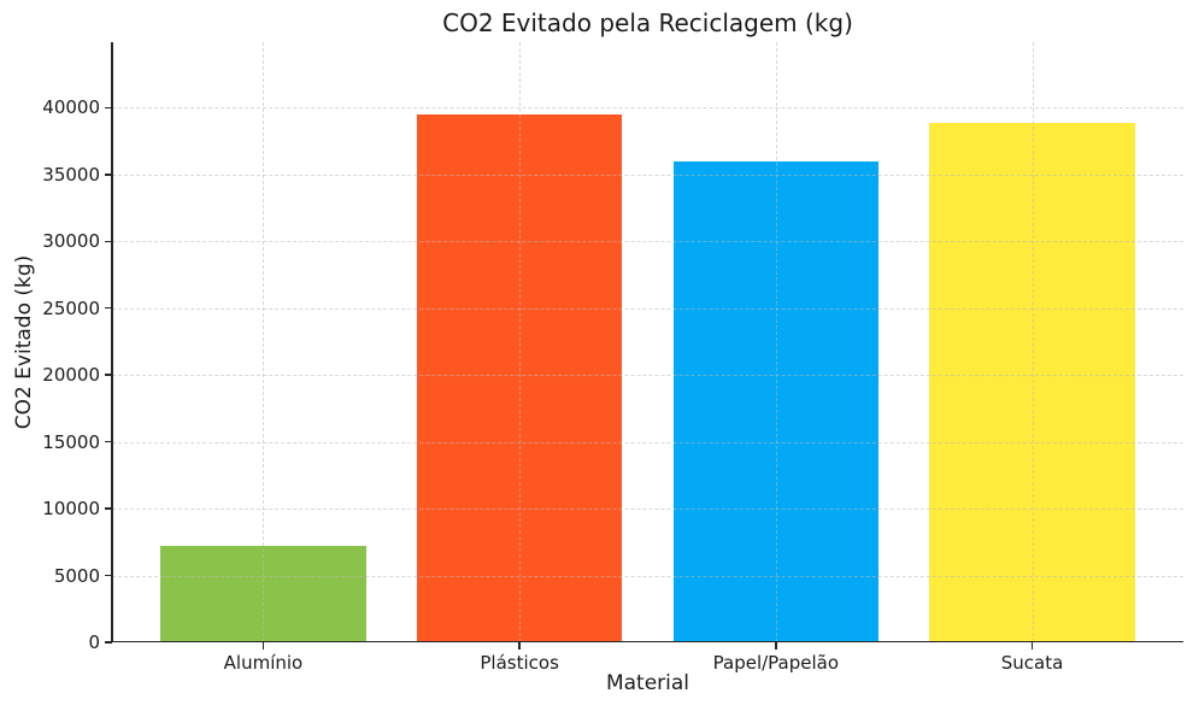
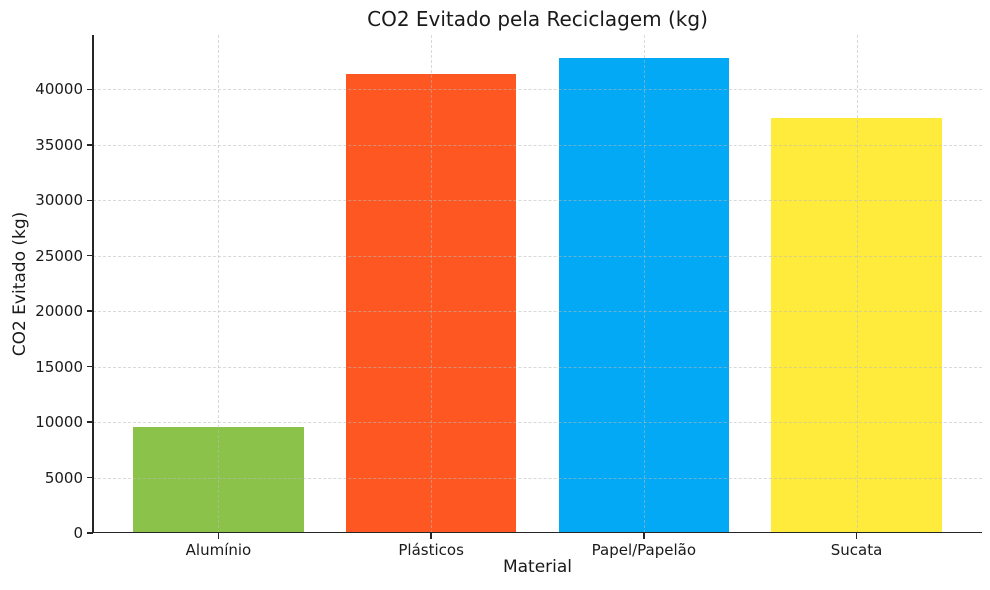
Alumínio: 7200 -> 9600
Plásticos: 39500 -> 41400
Papel/Papelão: 36000 -> 42800
Sucata: 38900 -> 37400
